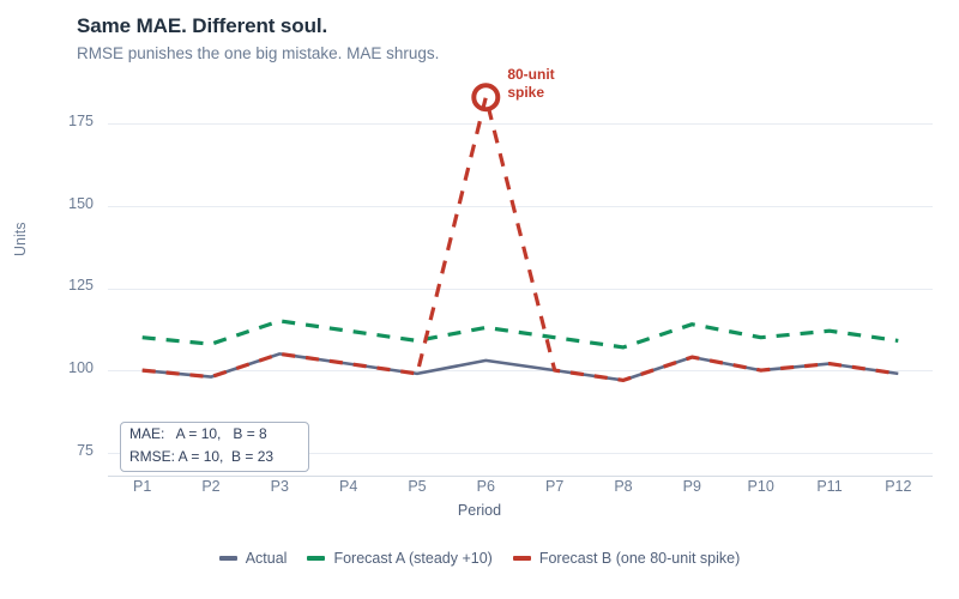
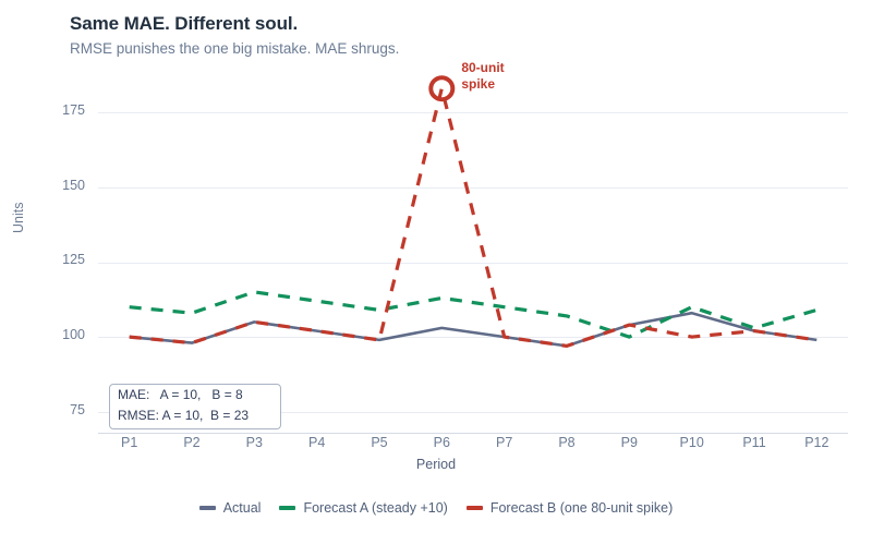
Forecast A (steady +10)/P9: 114 -> 100
Actual/P10: 100 -> 108
Forecast A (steady +10)/P11: 112 -> 103
